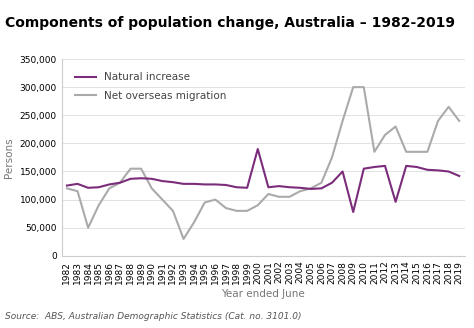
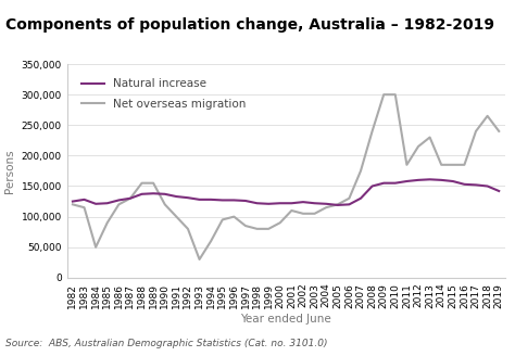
Natural increase/2000: 190,000 -> 122,000
Natural increase/2009: 78,000 -> 155,000
Natural increase/2013: 96,000 -> 161,000
